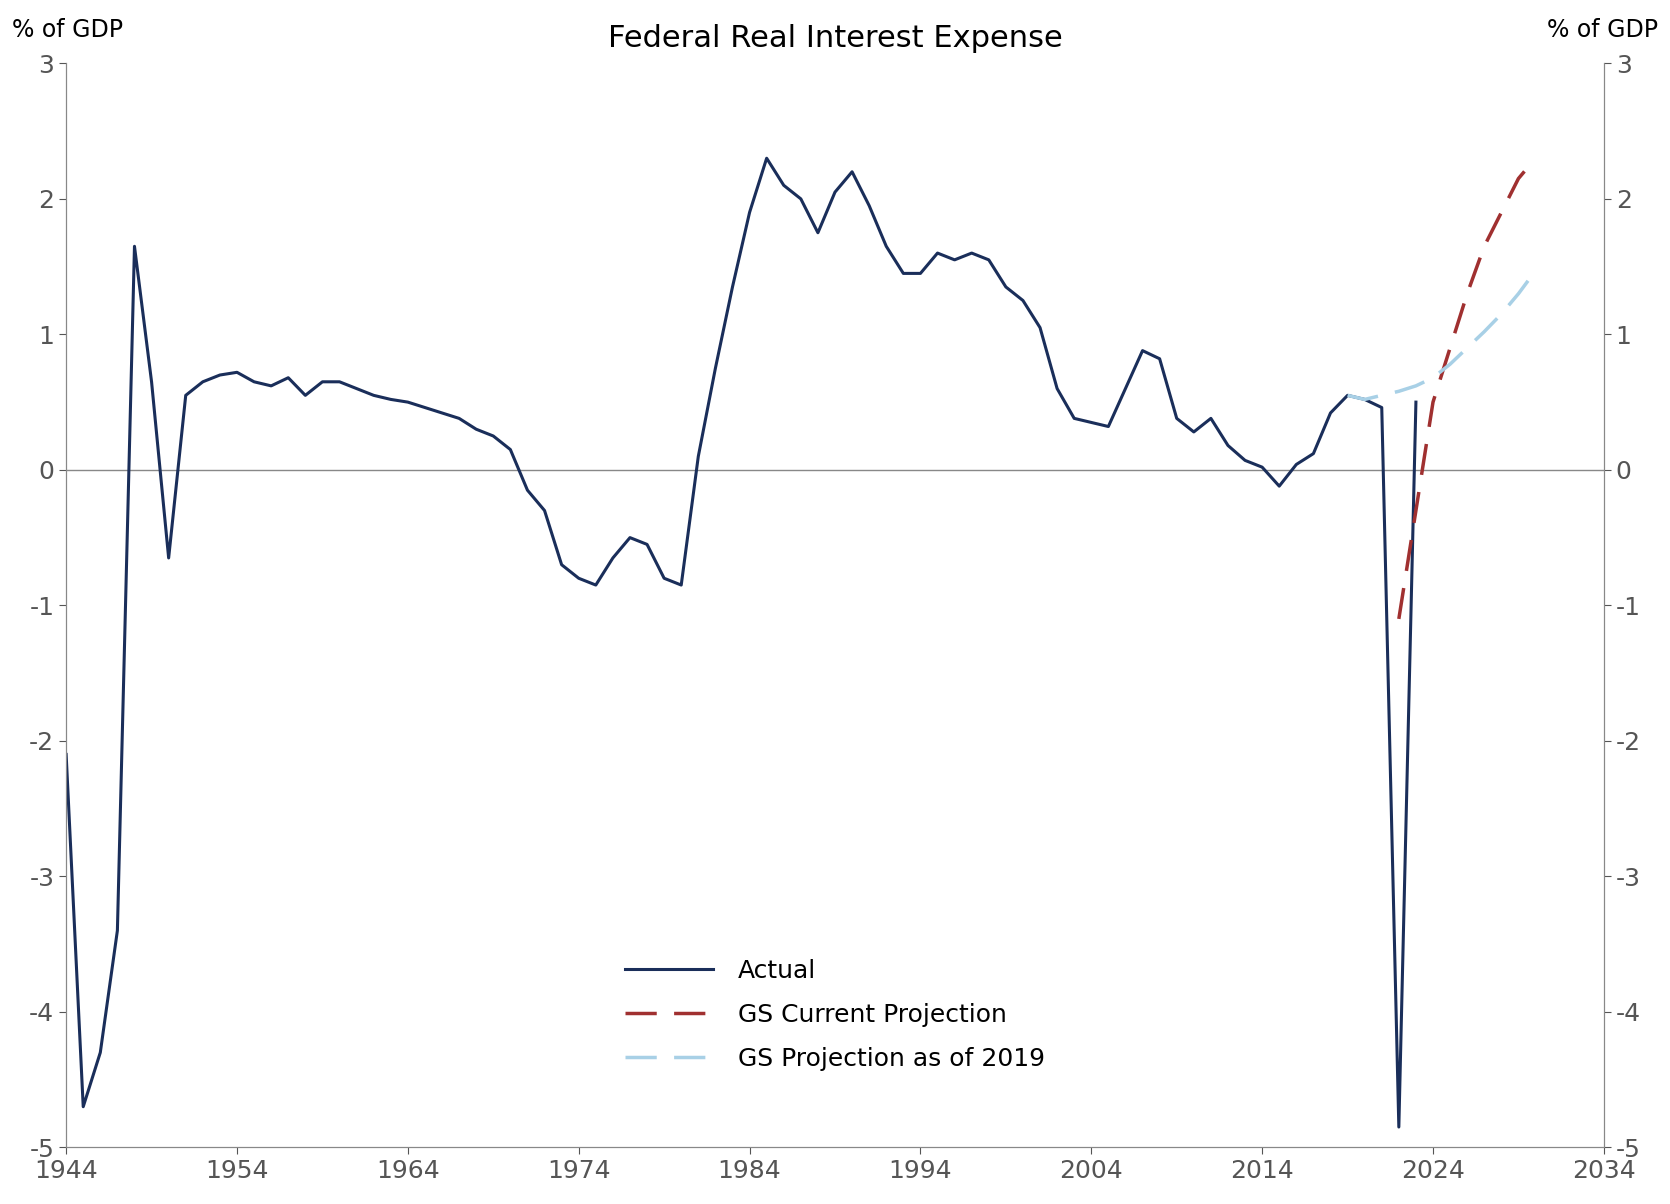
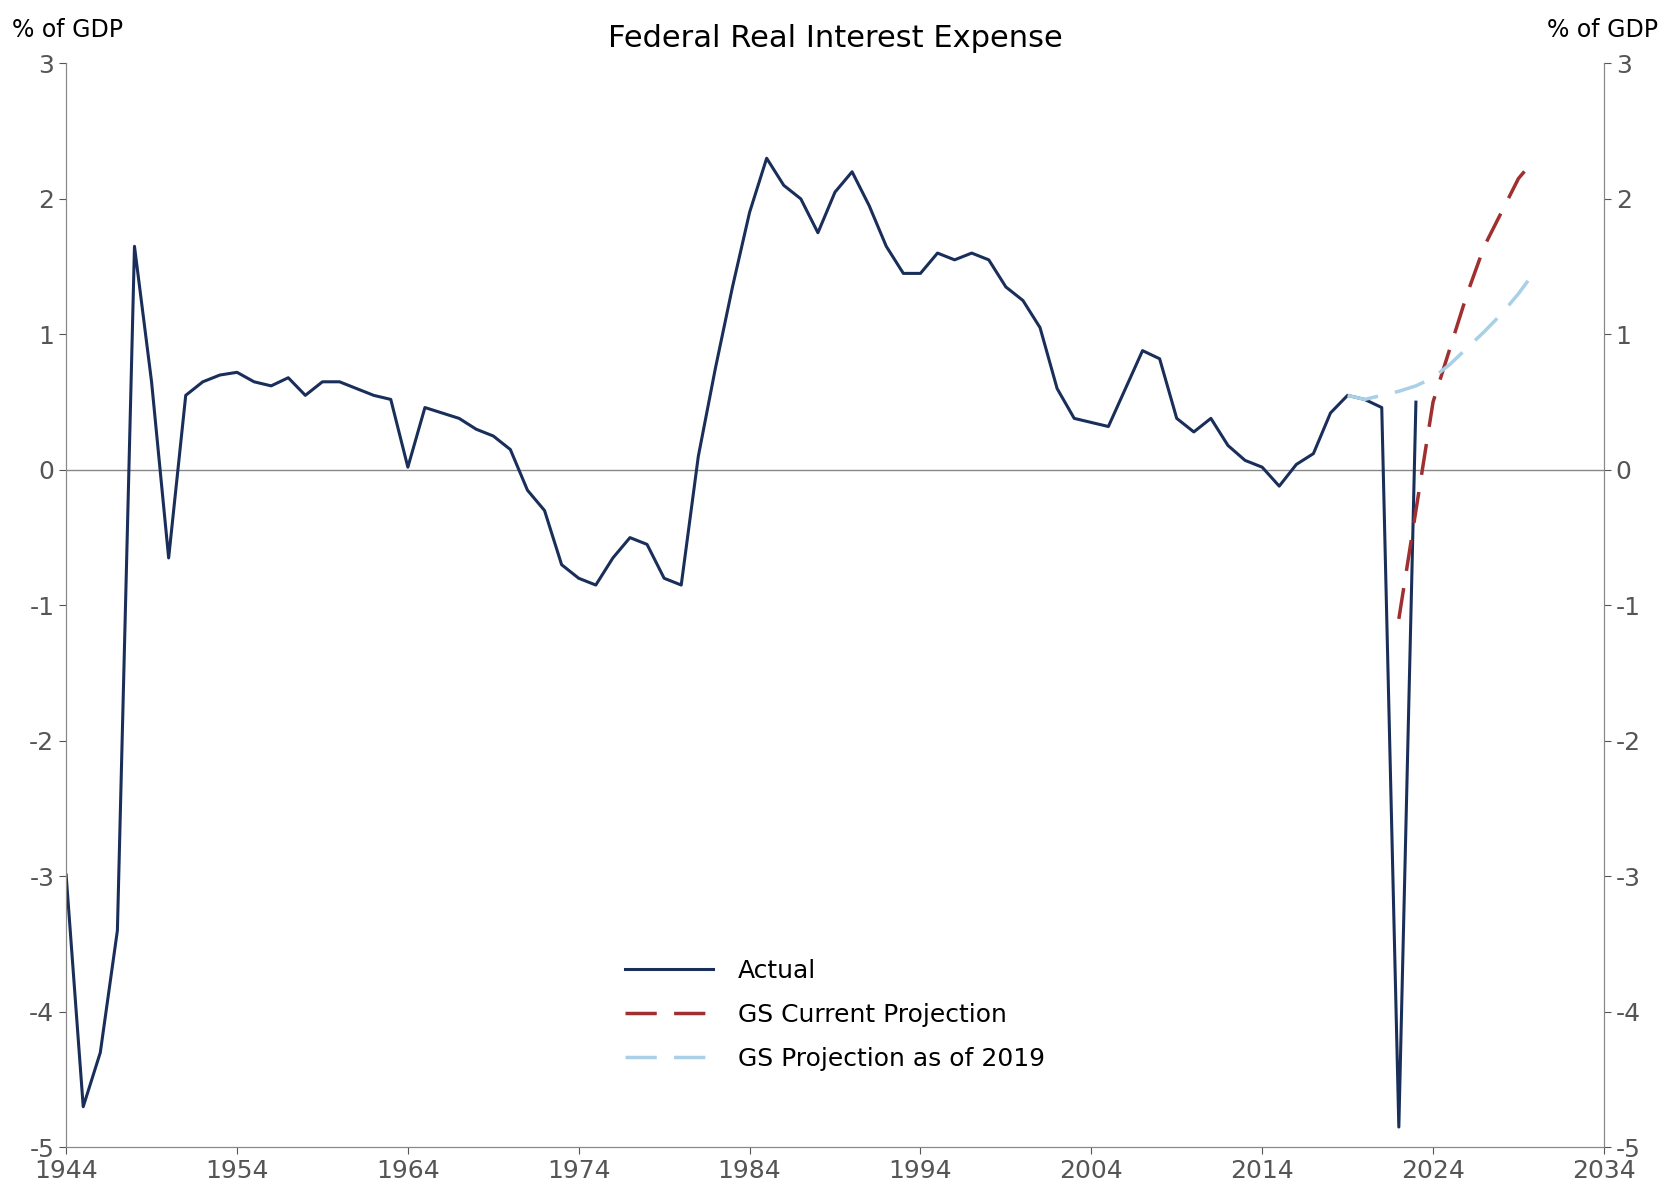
Actual/1944: -2.10 -> -2.99
Actual/1964: 0.50 -> 0.02
